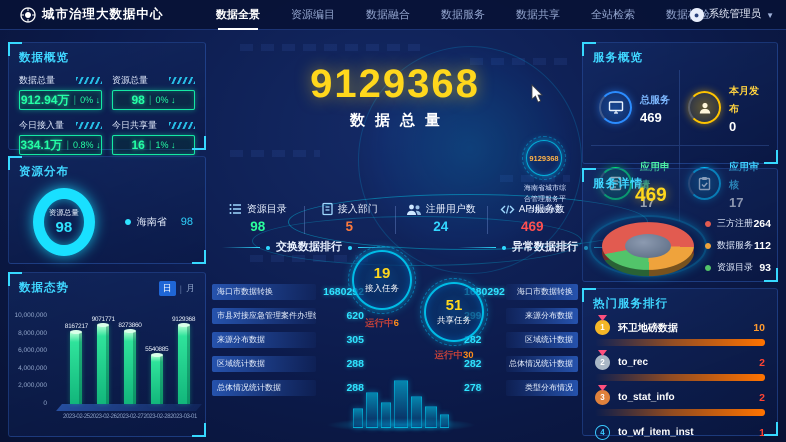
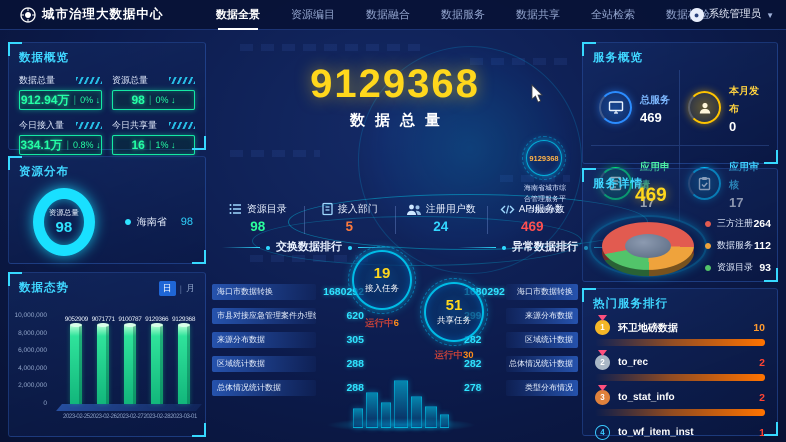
数据态势/2023-02-25: 8167217 -> 9052909
数据态势/2023-02-27: 8273860 -> 9100787
数据态势/2023-02-28: 5540885 -> 9129366
